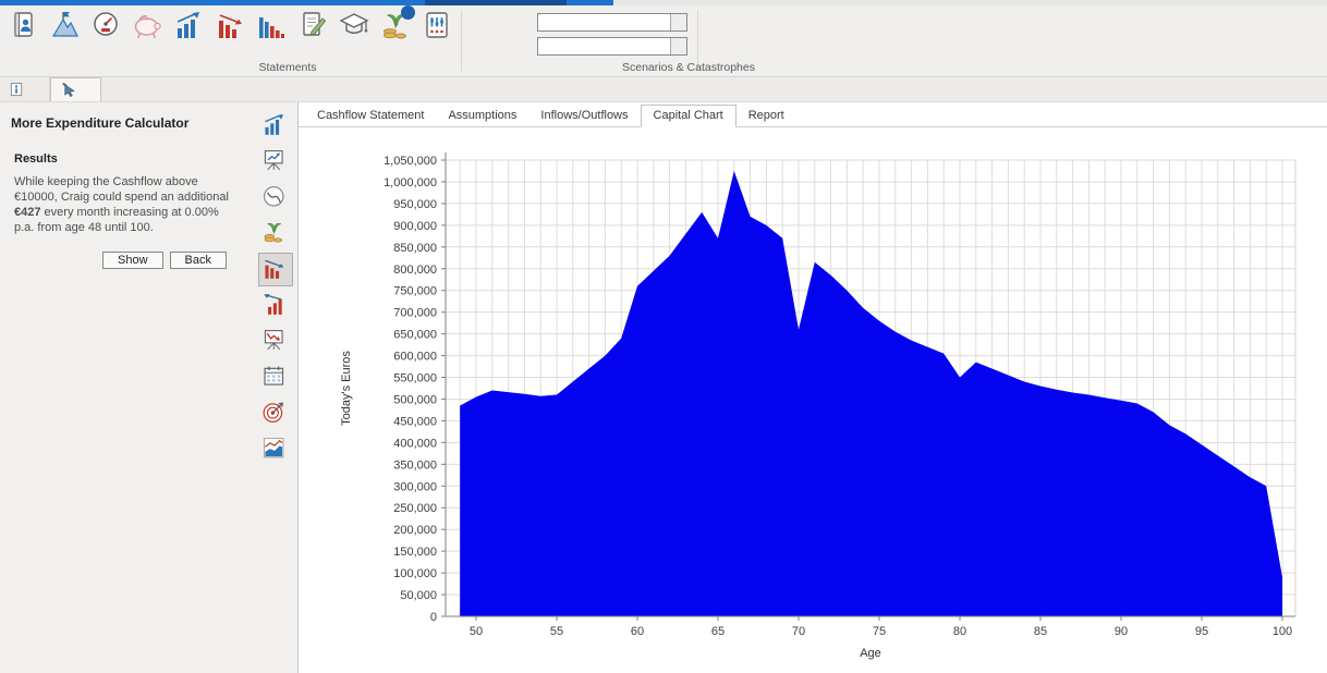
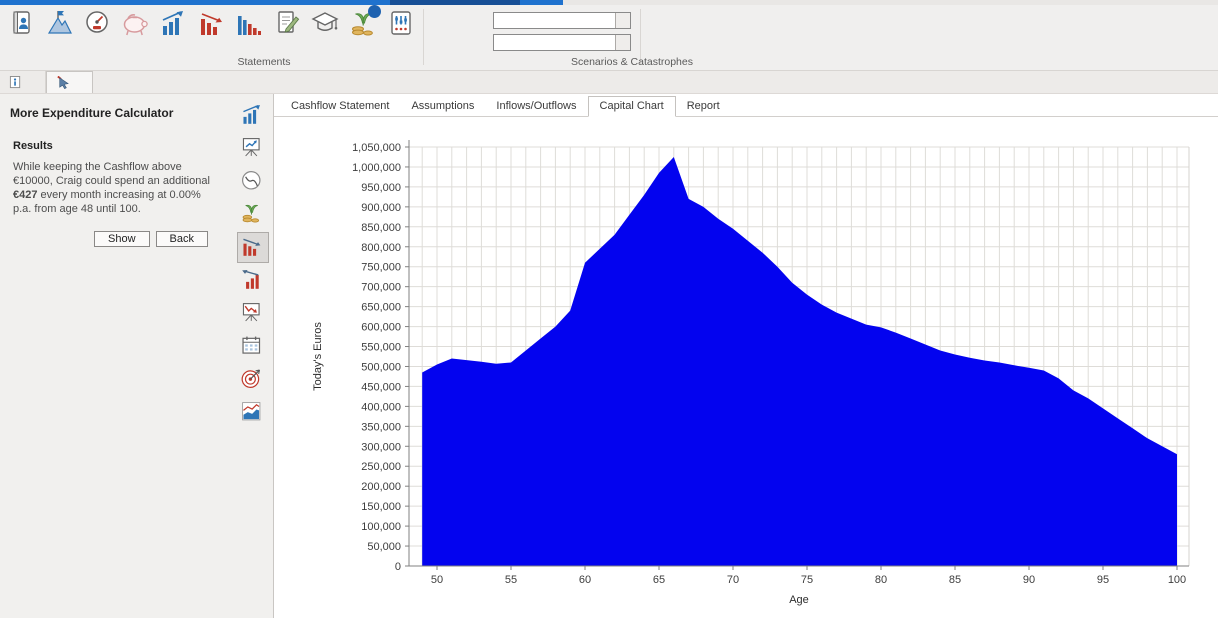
65: 870000 -> 980000
70: 660000 -> 840000
80: 550000 -> 600000
100: 90000 -> 280000
